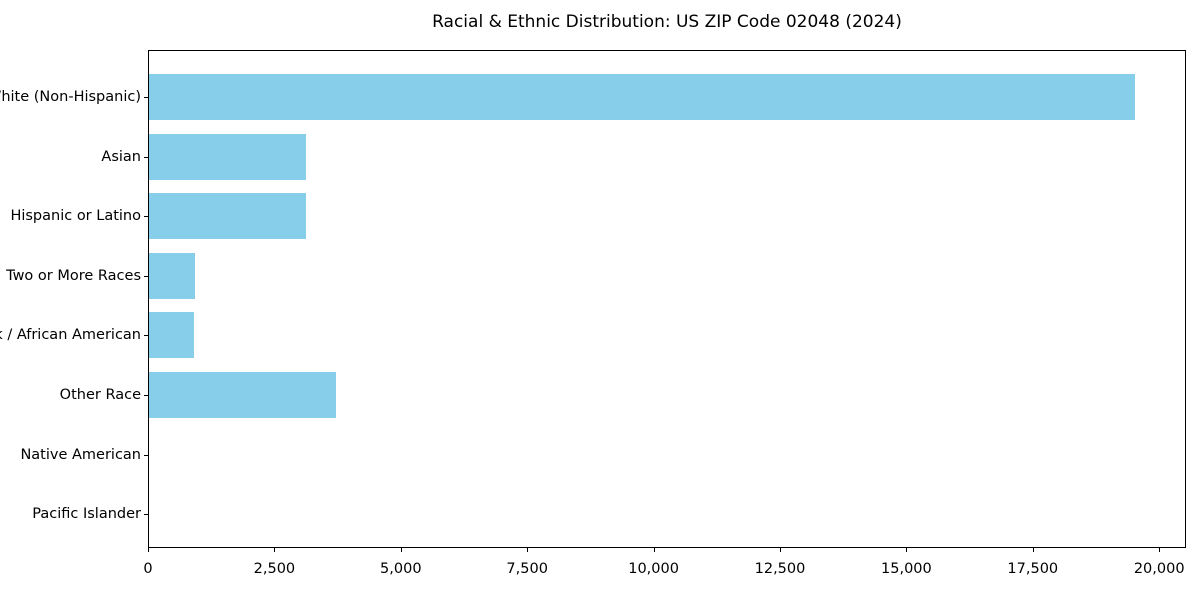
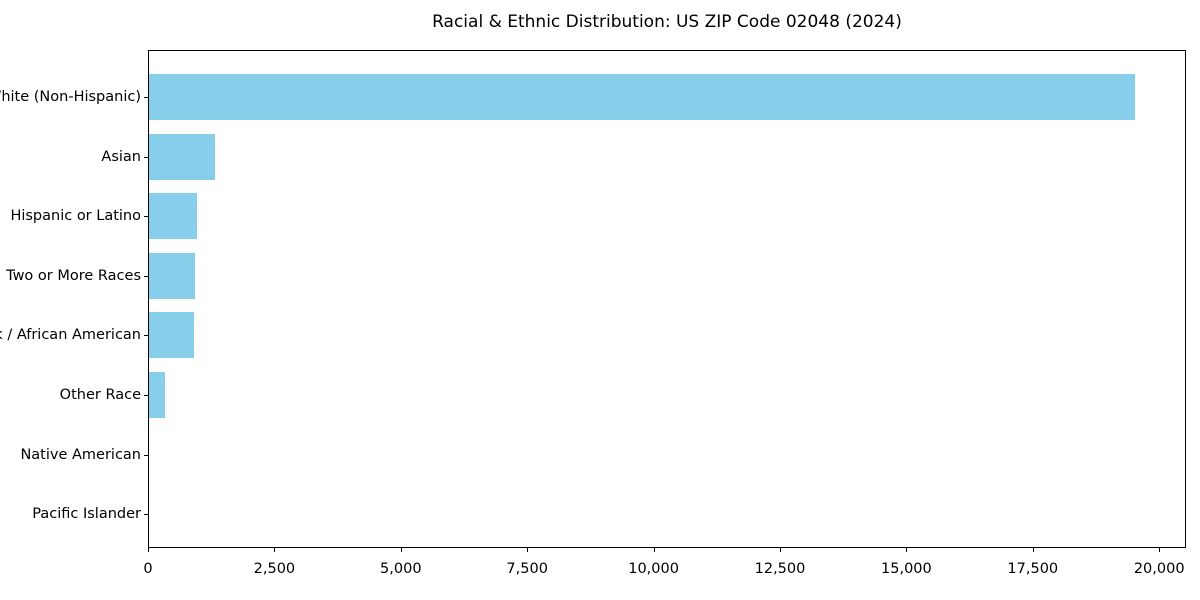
Asian: 3100 -> 1300
Hispanic or Latino: 3100 -> 1000
Other Race: 3700 -> 300
